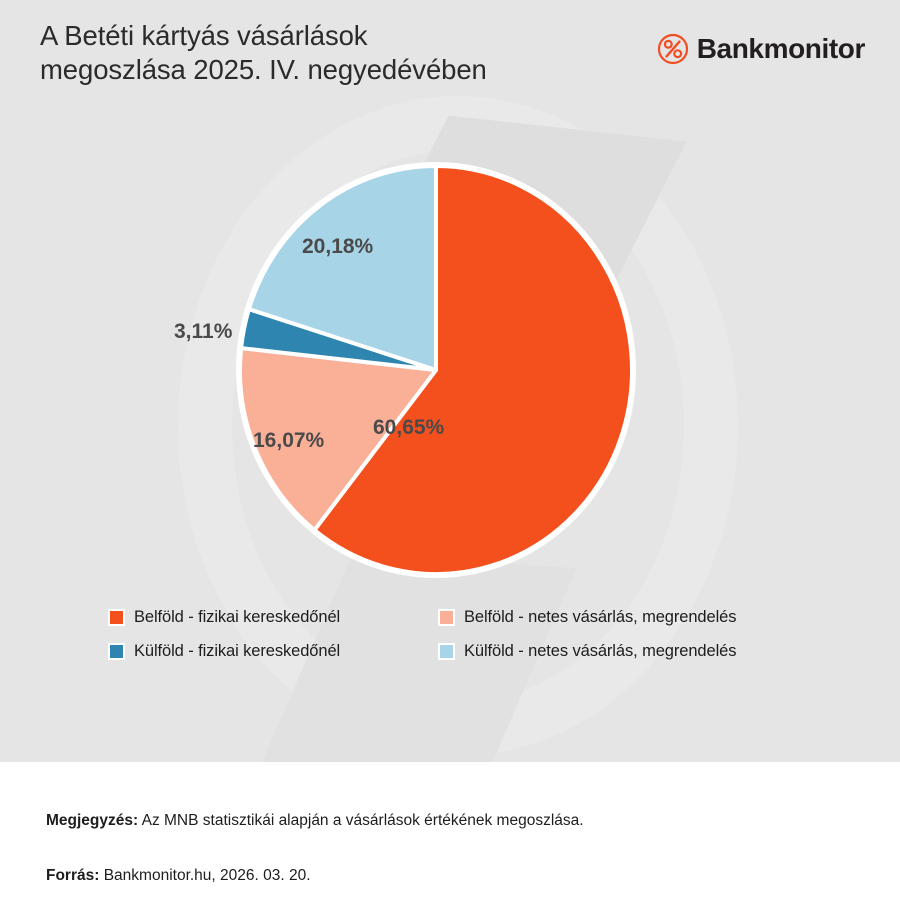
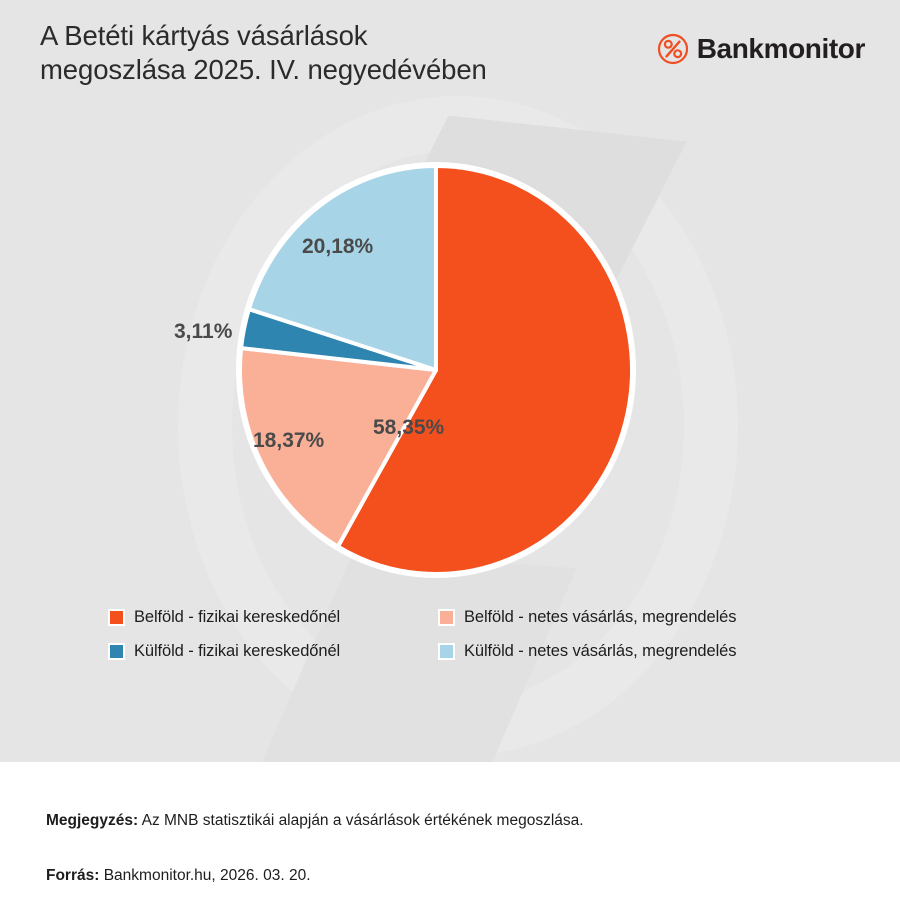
Belföld - fizikai kereskedőnél: 60,65% -> 58,35%
Belföld - netes vásárlás, megrendelés: 16,07% -> 18,37%
